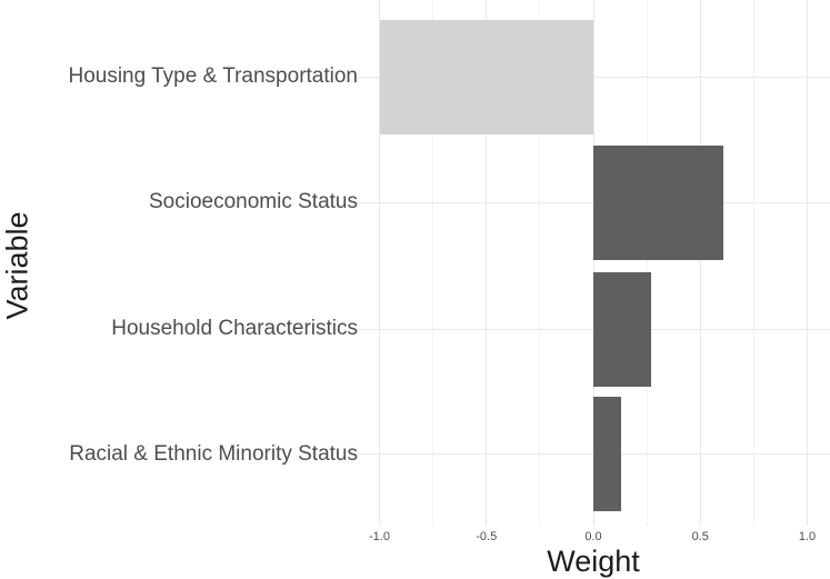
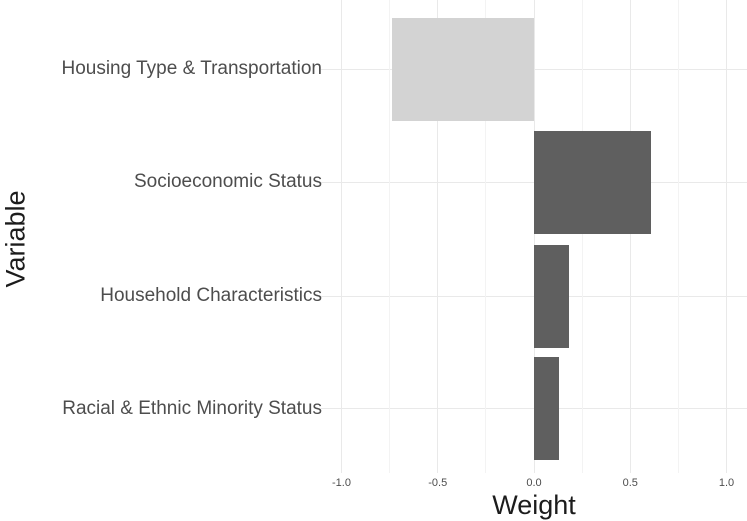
Housing Type & Transportation: -1.00 -> -0.74
Household Characteristics: 0.27 -> 0.18
